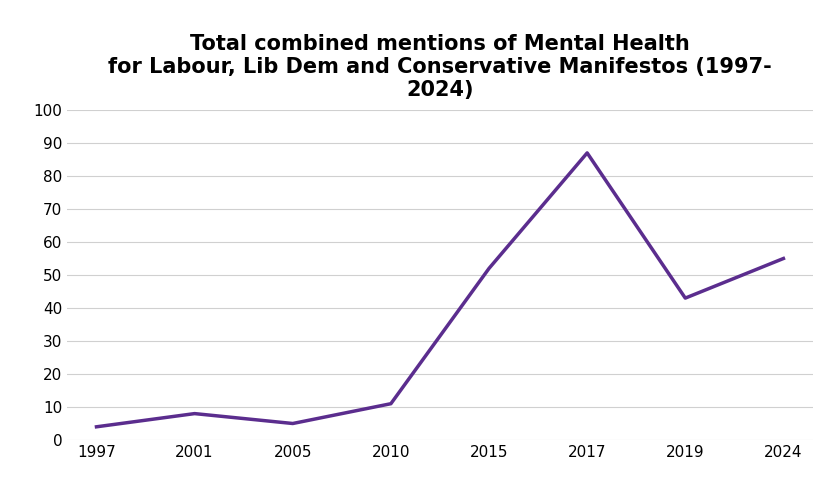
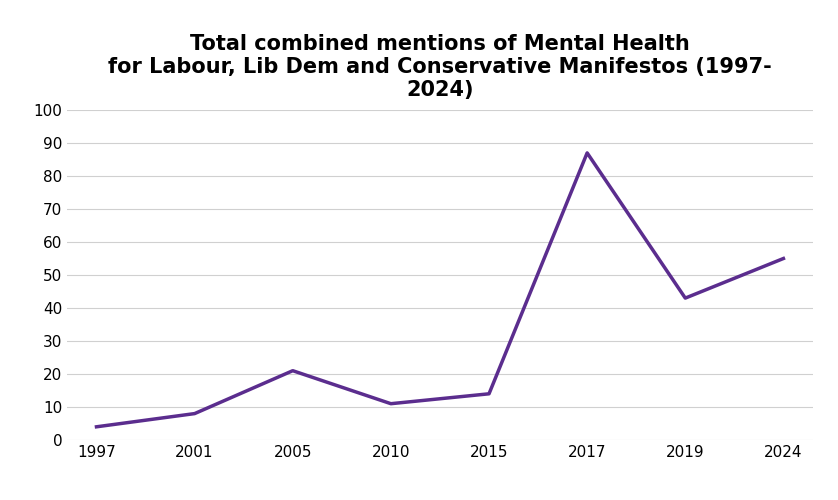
2005: 5 -> 21
2015: 52 -> 14
